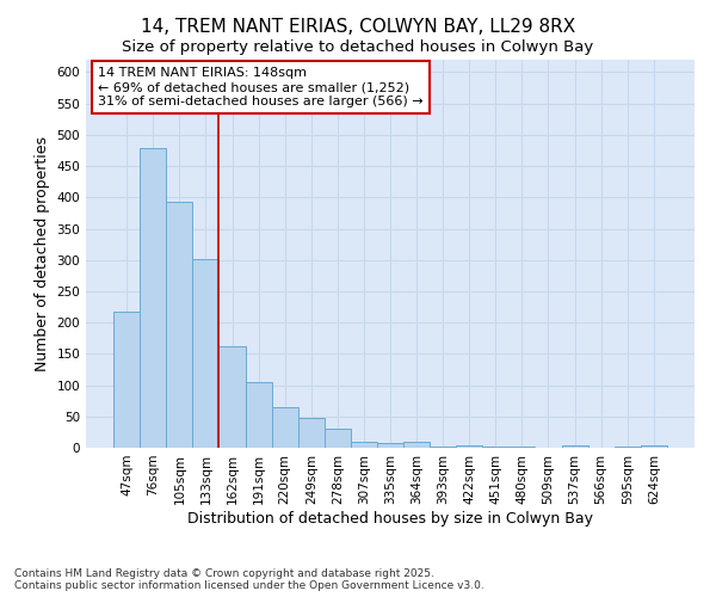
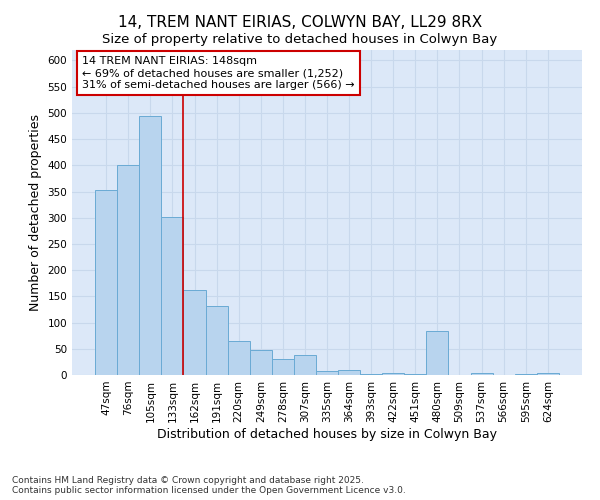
47sqm: 218 -> 352
76sqm: 478 -> 400
105sqm: 393 -> 494
191sqm: 105 -> 132
307sqm: 9 -> 38
480sqm: 1 -> 84
